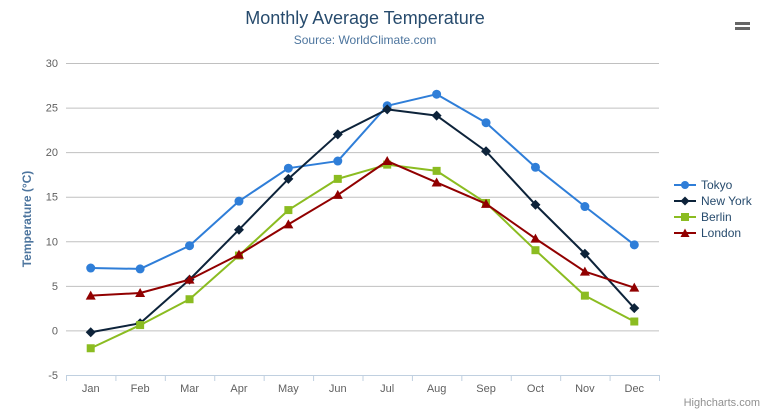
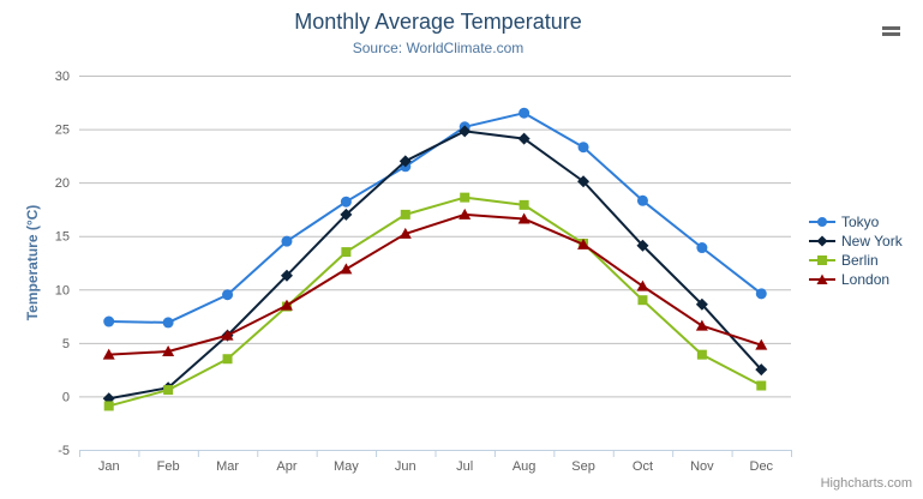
Berlin/Jan: -2 -> -1
Tokyo/Jun: 19 -> 22
London/Jul: 19 -> 17
